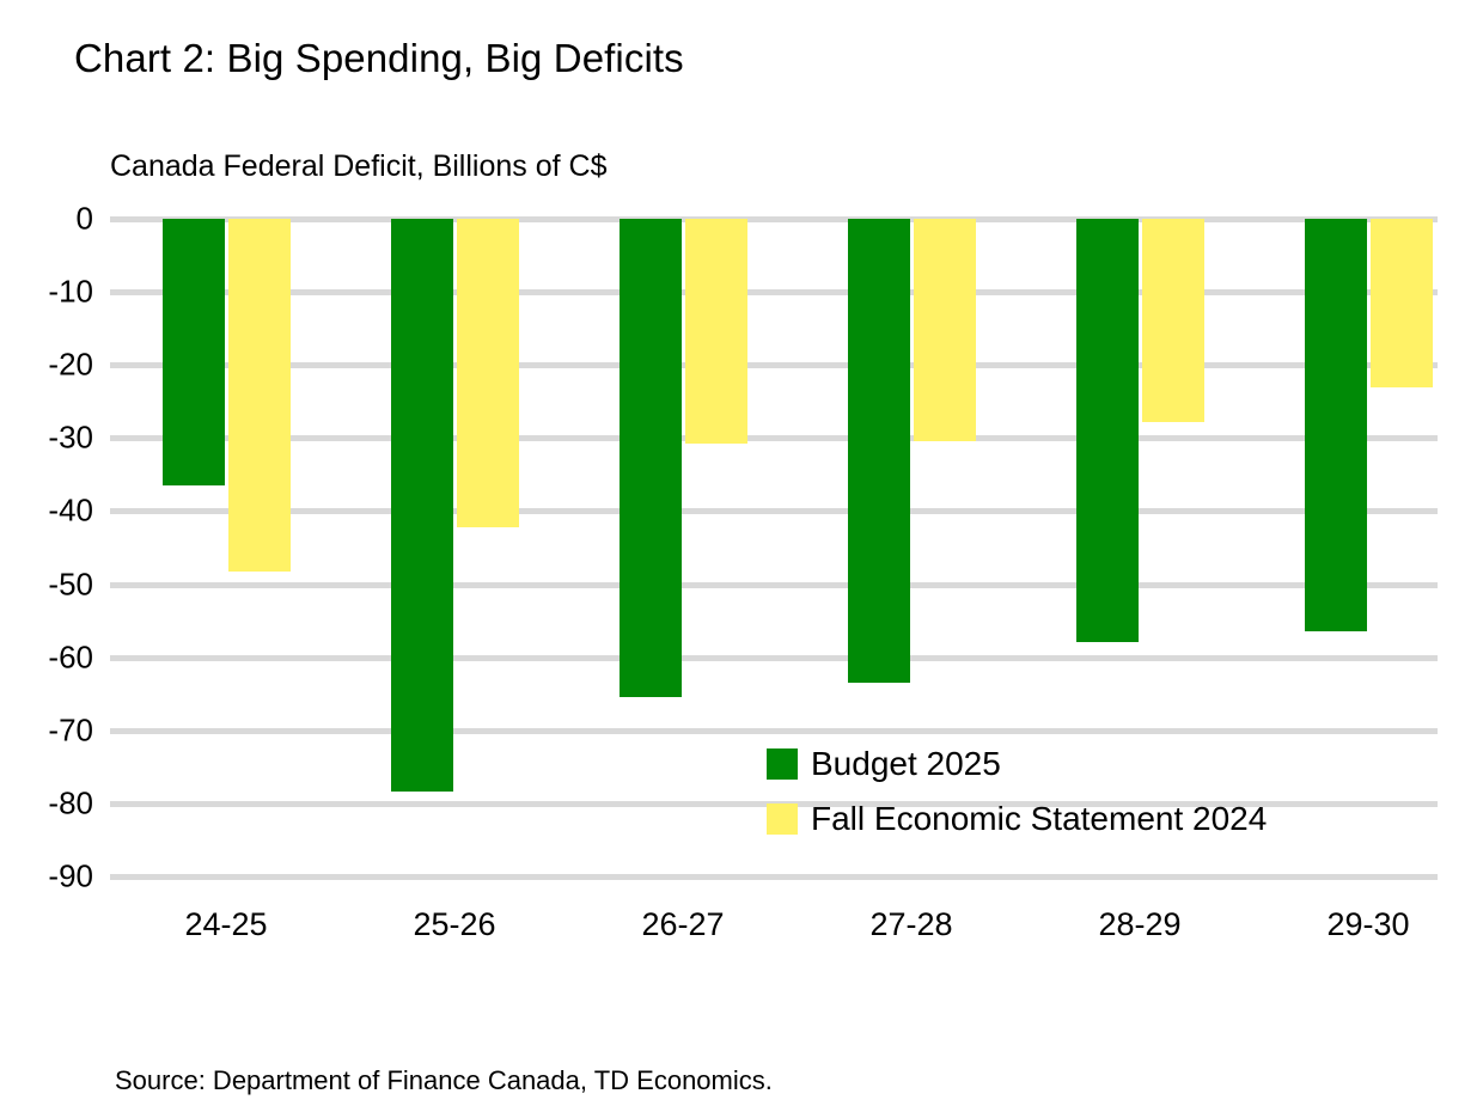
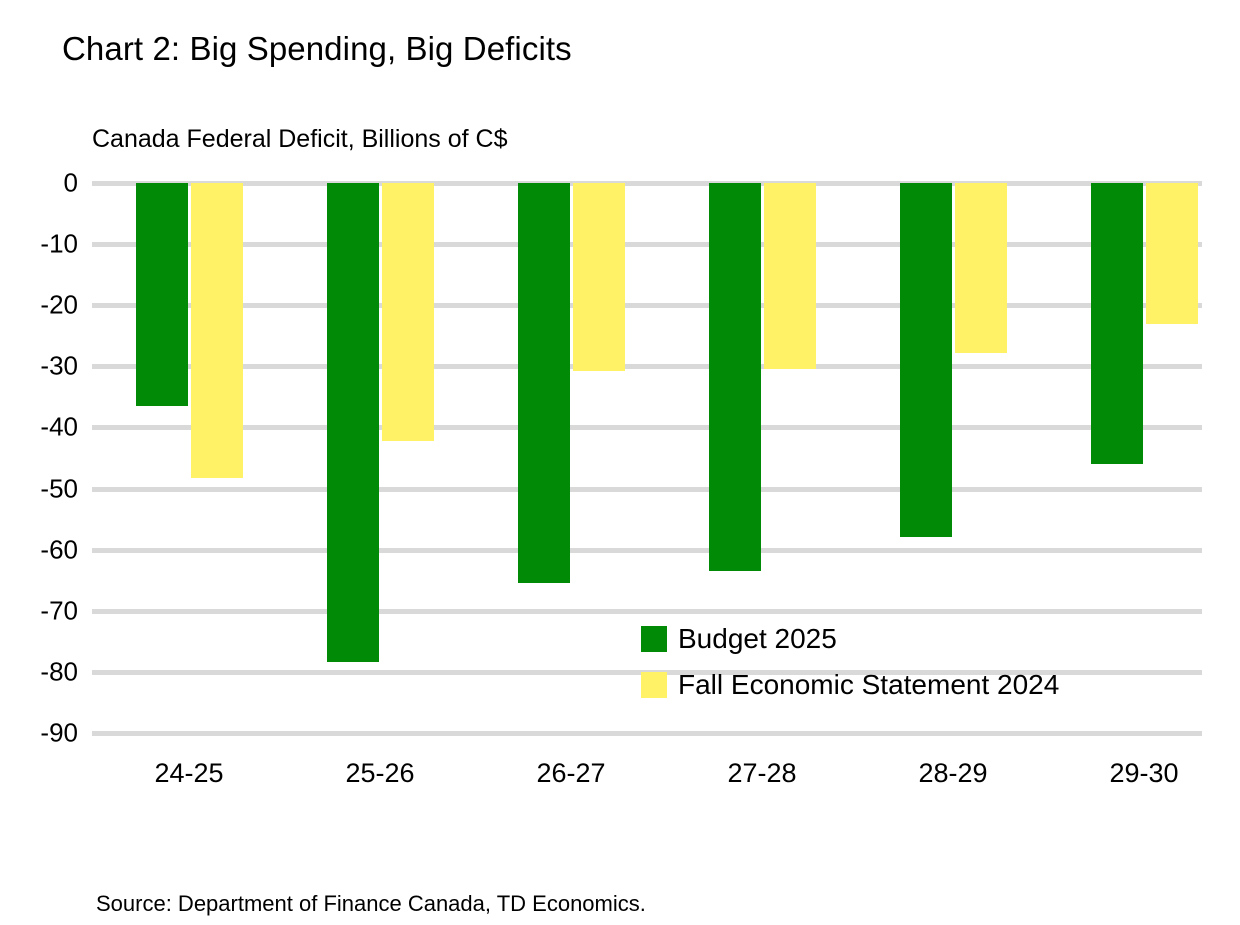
Budget 2025/29-30: -56 -> -46
